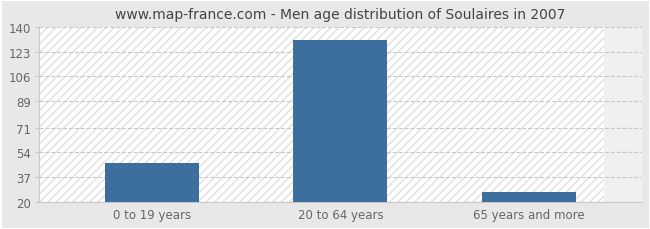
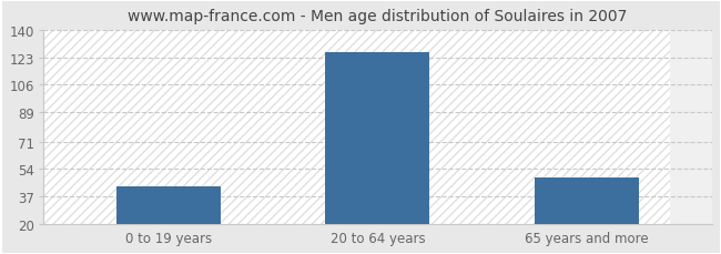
0 to 19 years: 47 -> 43
20 to 64 years: 131 -> 126
65 years and more: 27 -> 49
